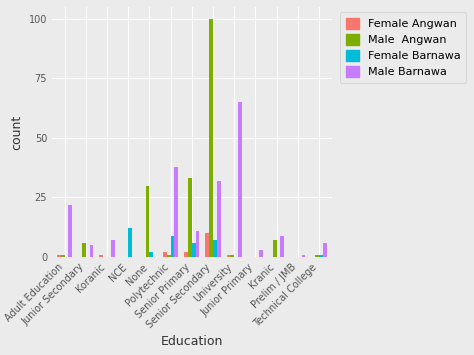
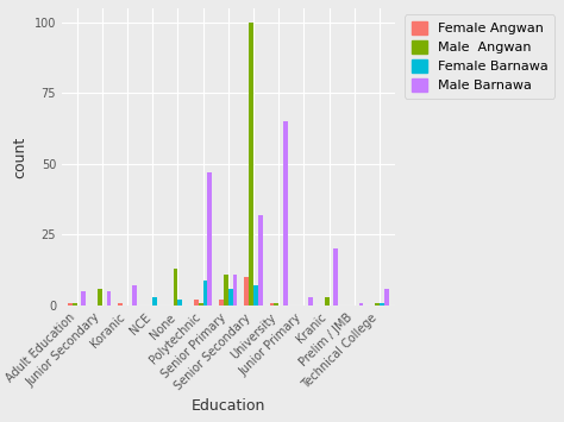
Male Barnawa/Adult Education: 22 -> 5
Female Barnawa/NCE: 12 -> 3
Male Angwan/None: 30 -> 13
Male Barnawa/Polytechnic: 38 -> 47
Male Angwan/Senior Primary: 33 -> 11
Male Angwan/Kranic: 7 -> 3
Male Barnawa/Kranic: 9 -> 20
